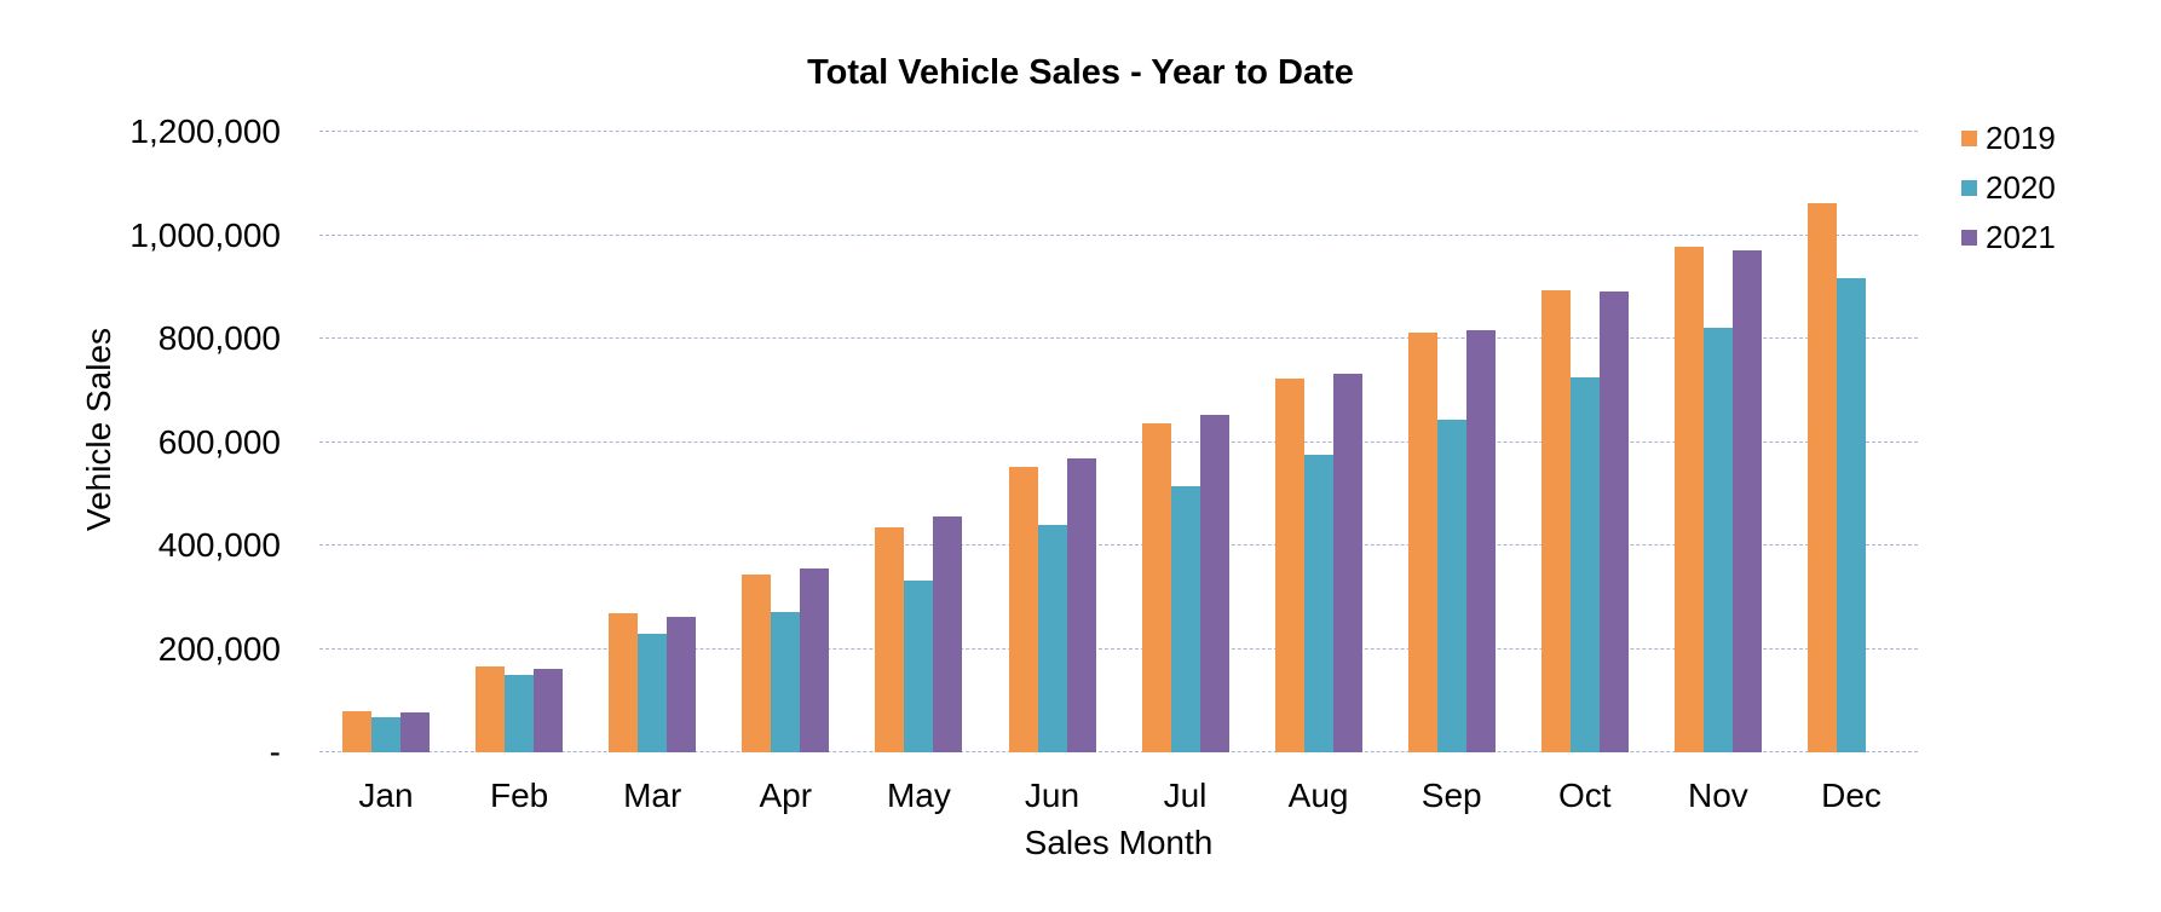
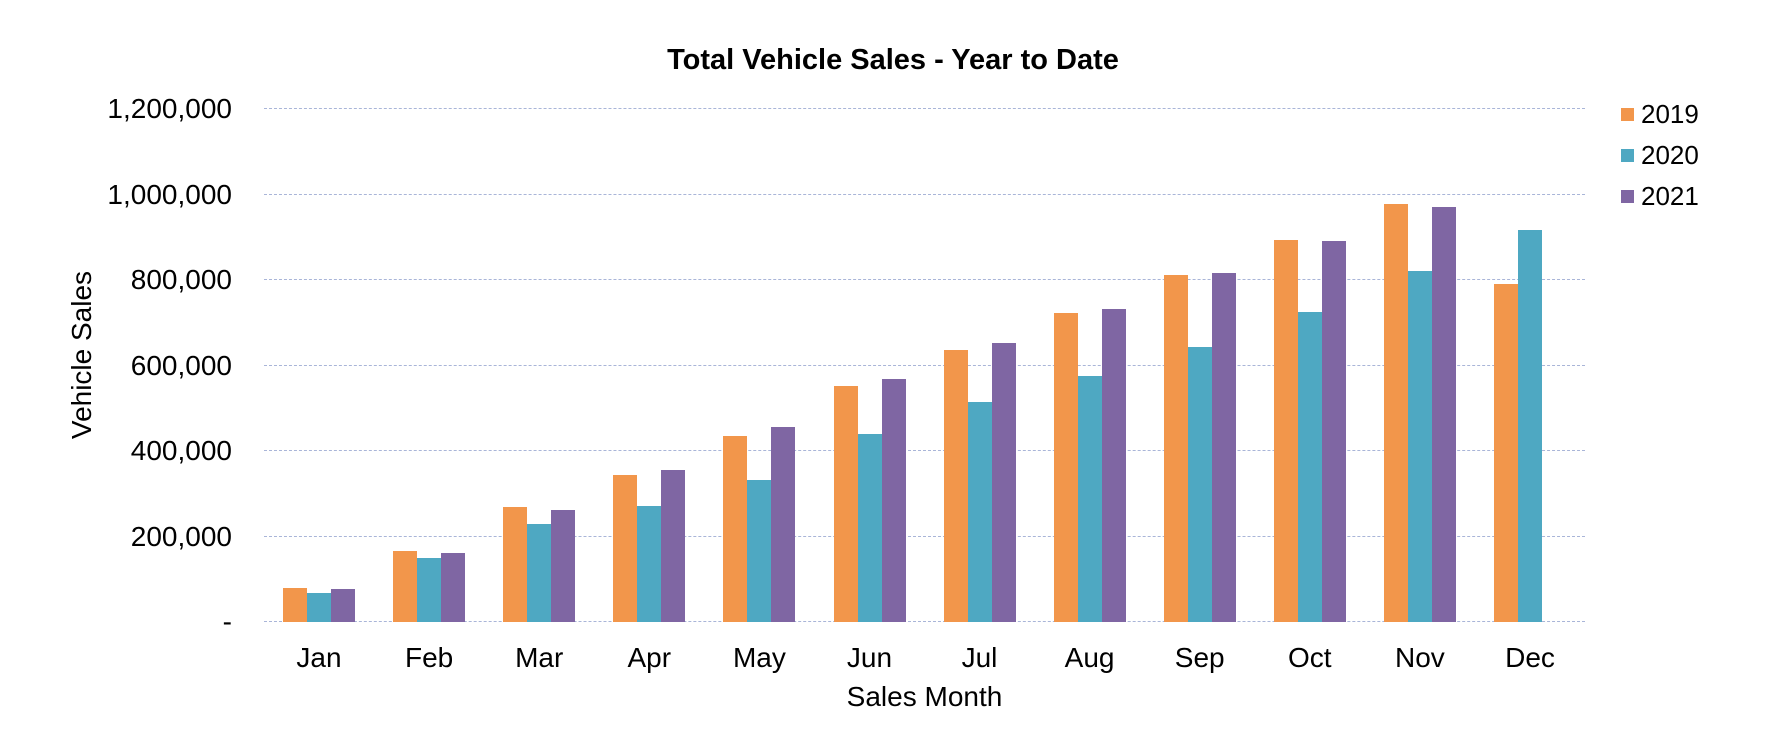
2019/Dec: 1060000 -> 790000
